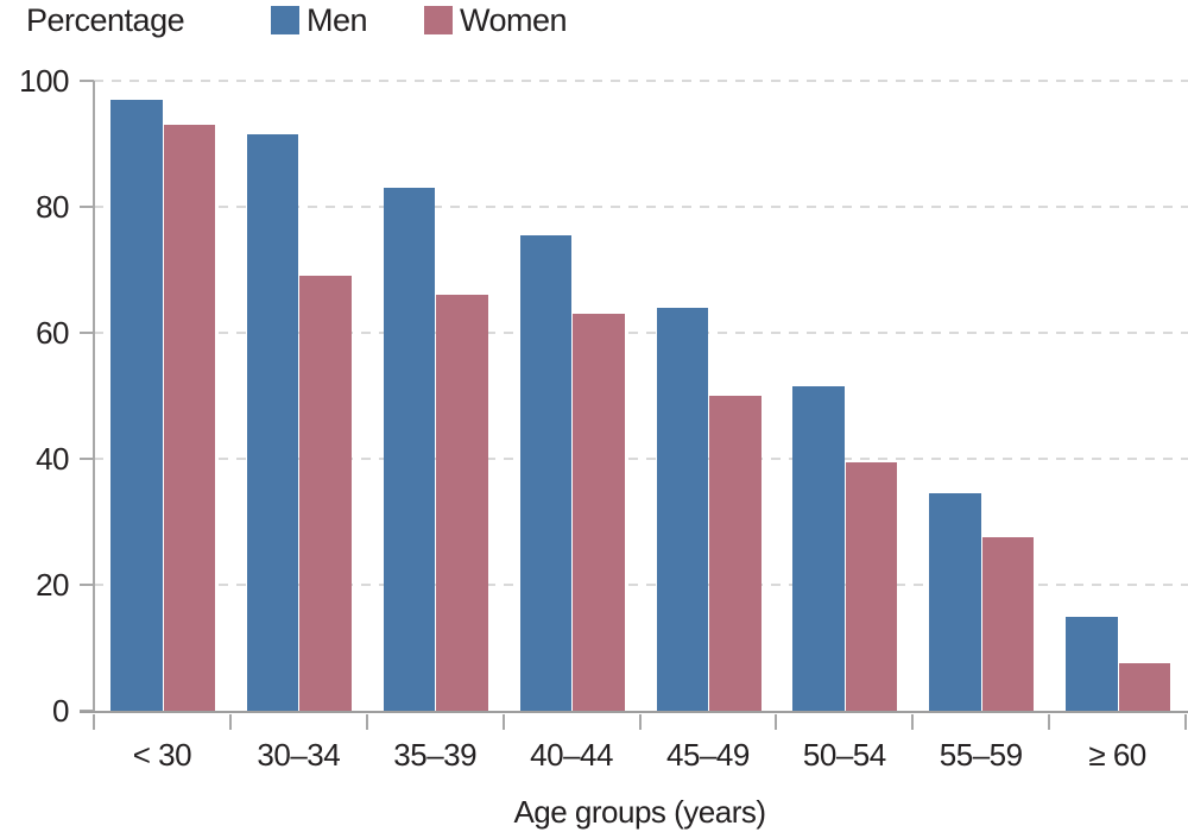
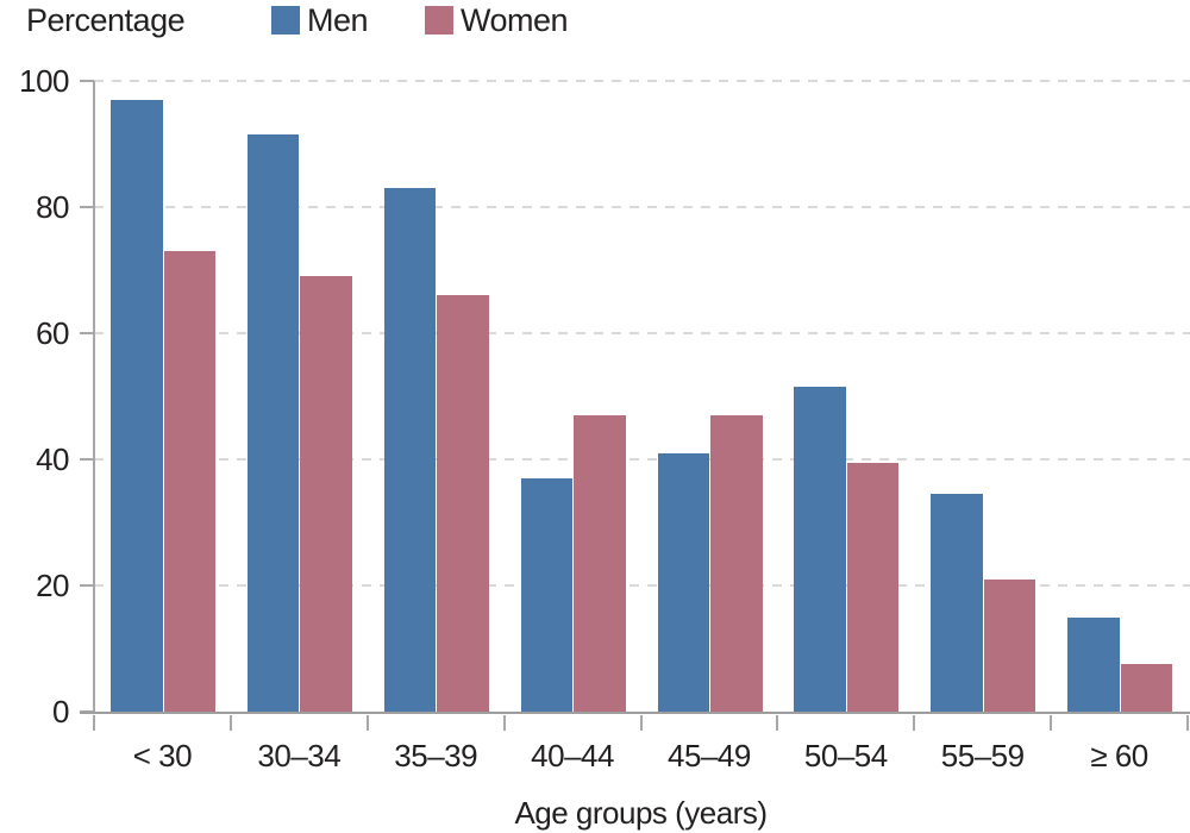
Women/< 30: 93 -> 73
Men/40–44: 76 -> 37
Women/40–44: 63 -> 47
Men/45–49: 64 -> 41
Women/45–49: 50 -> 47
Women/55–59: 28 -> 21
